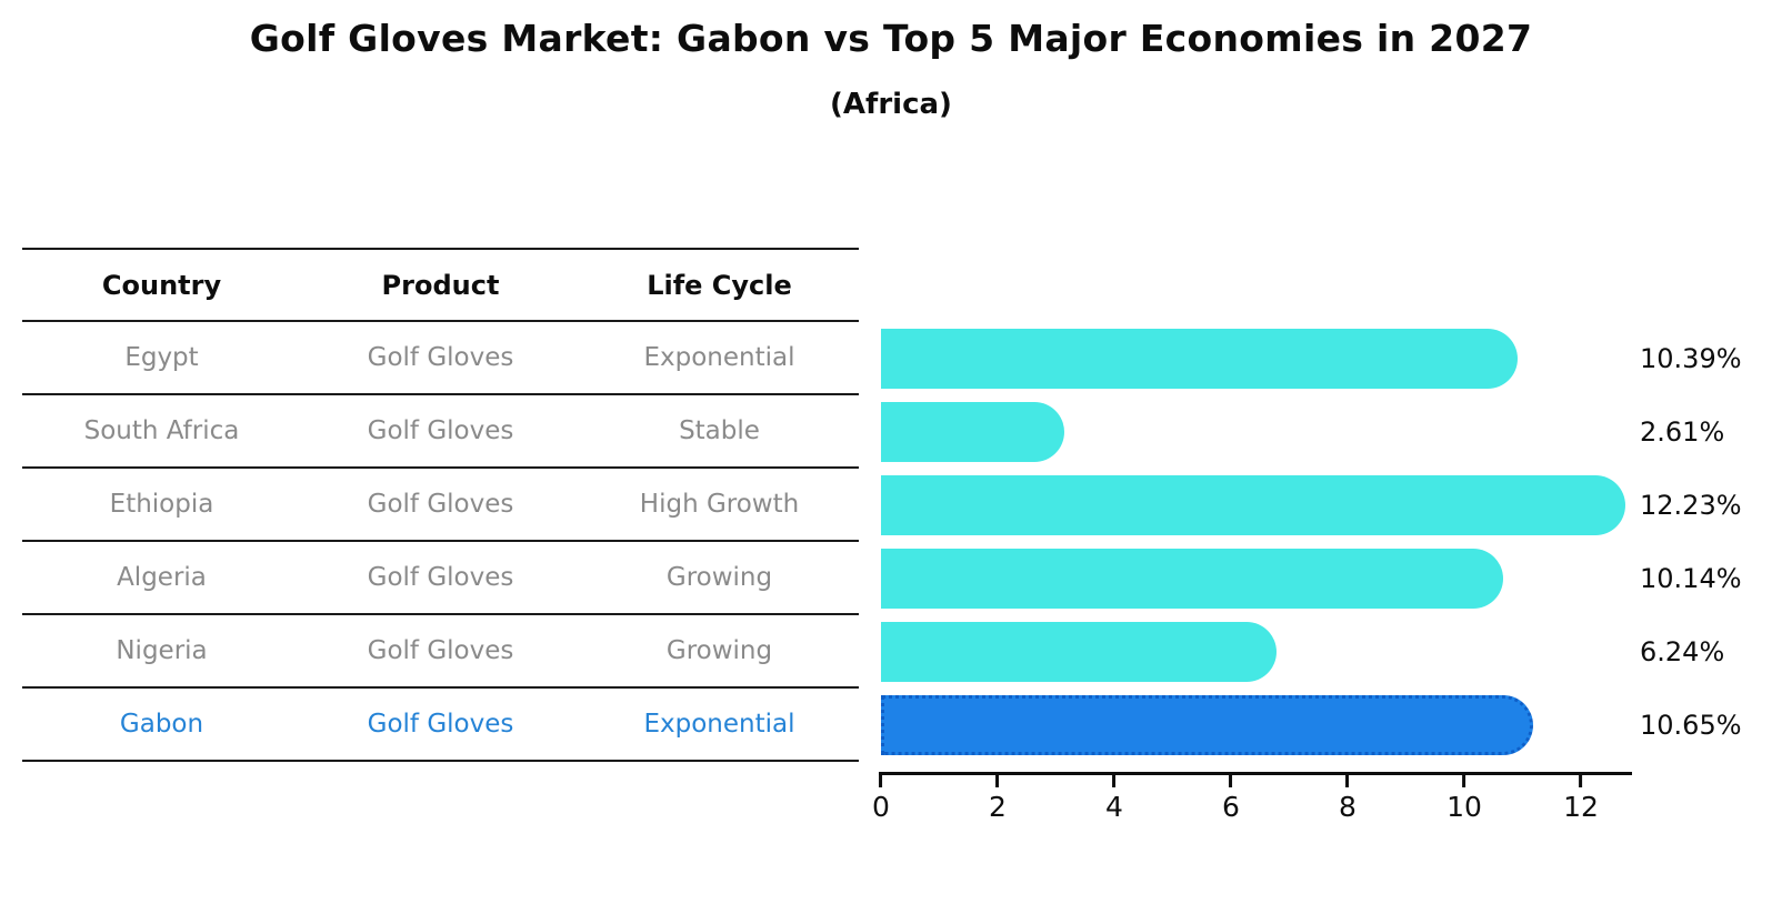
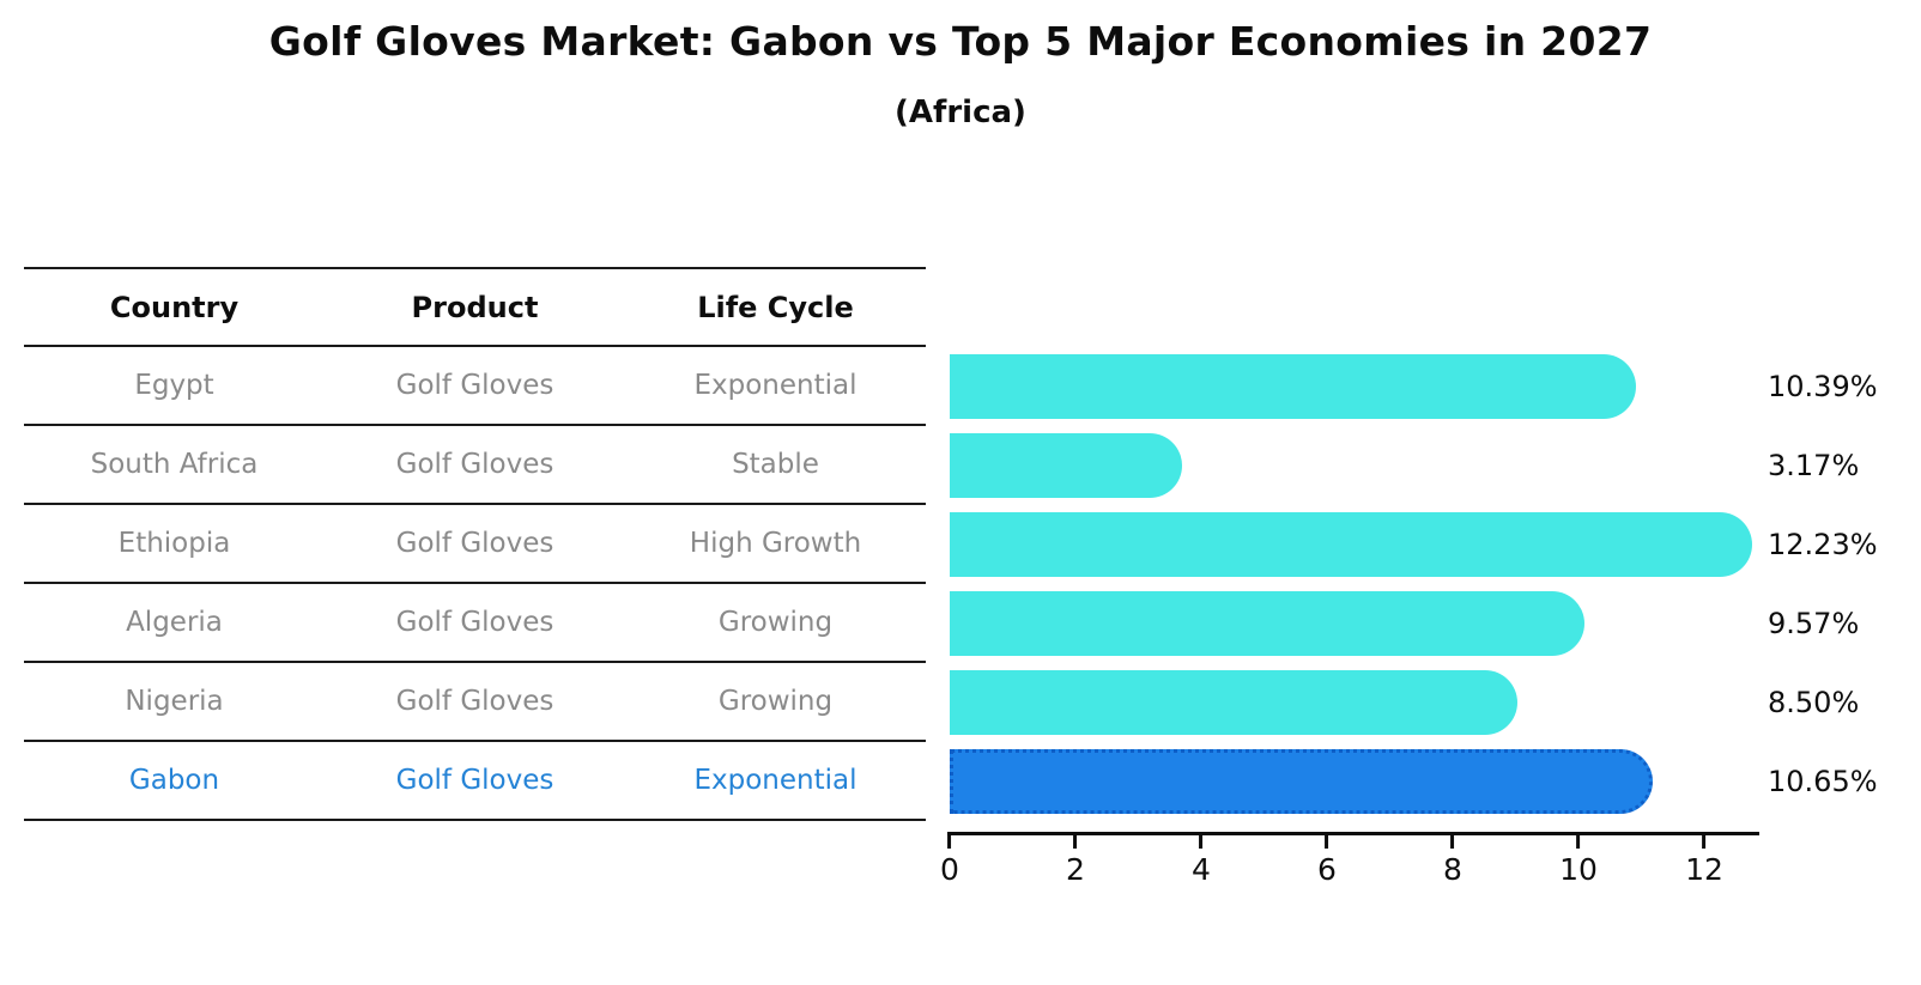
South Africa: 2.61% -> 3.17%
Algeria: 10.14% -> 9.57%
Nigeria: 6.24% -> 8.50%
